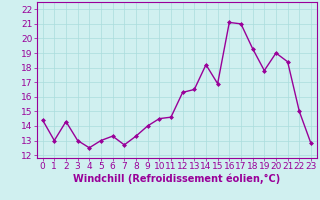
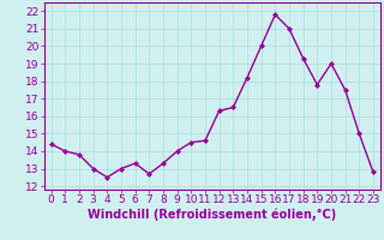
1: 13.0 -> 14.0
2: 14.3 -> 13.8
15: 16.9 -> 20.0
16: 21.1 -> 21.8
21: 18.4 -> 17.5
